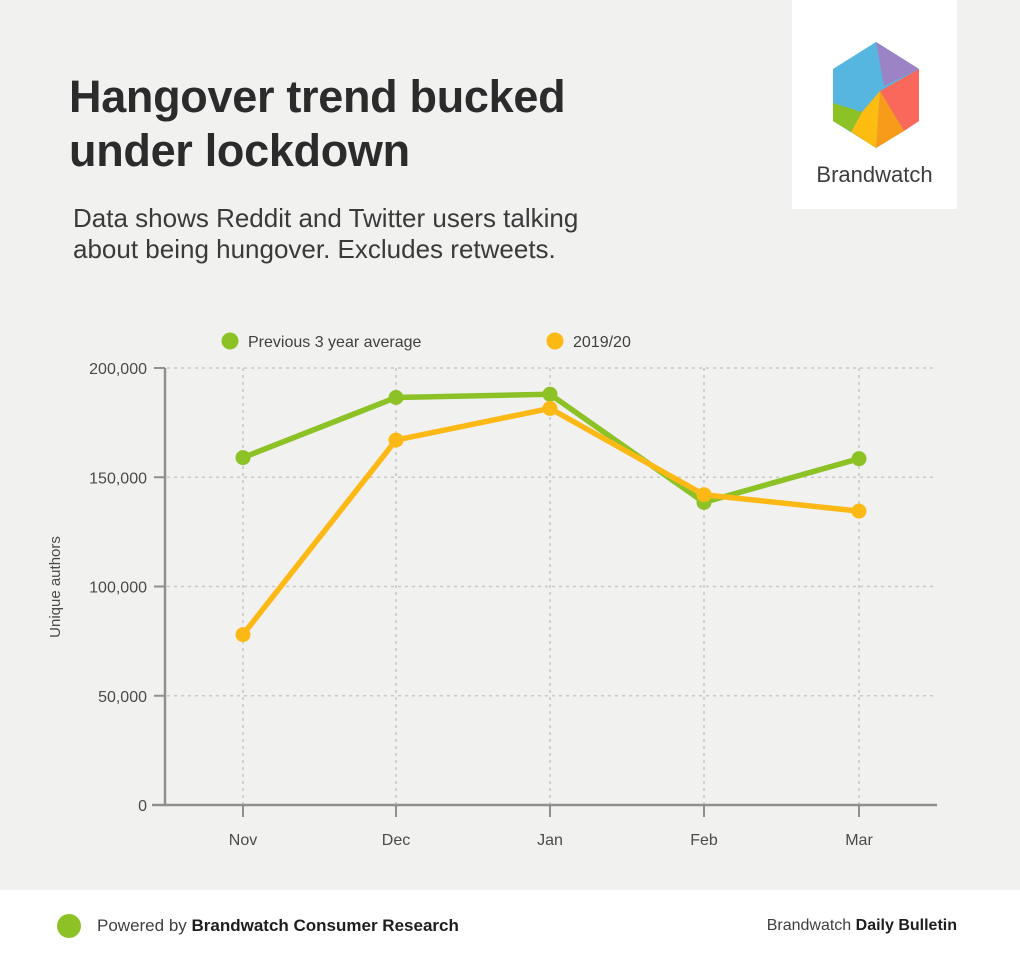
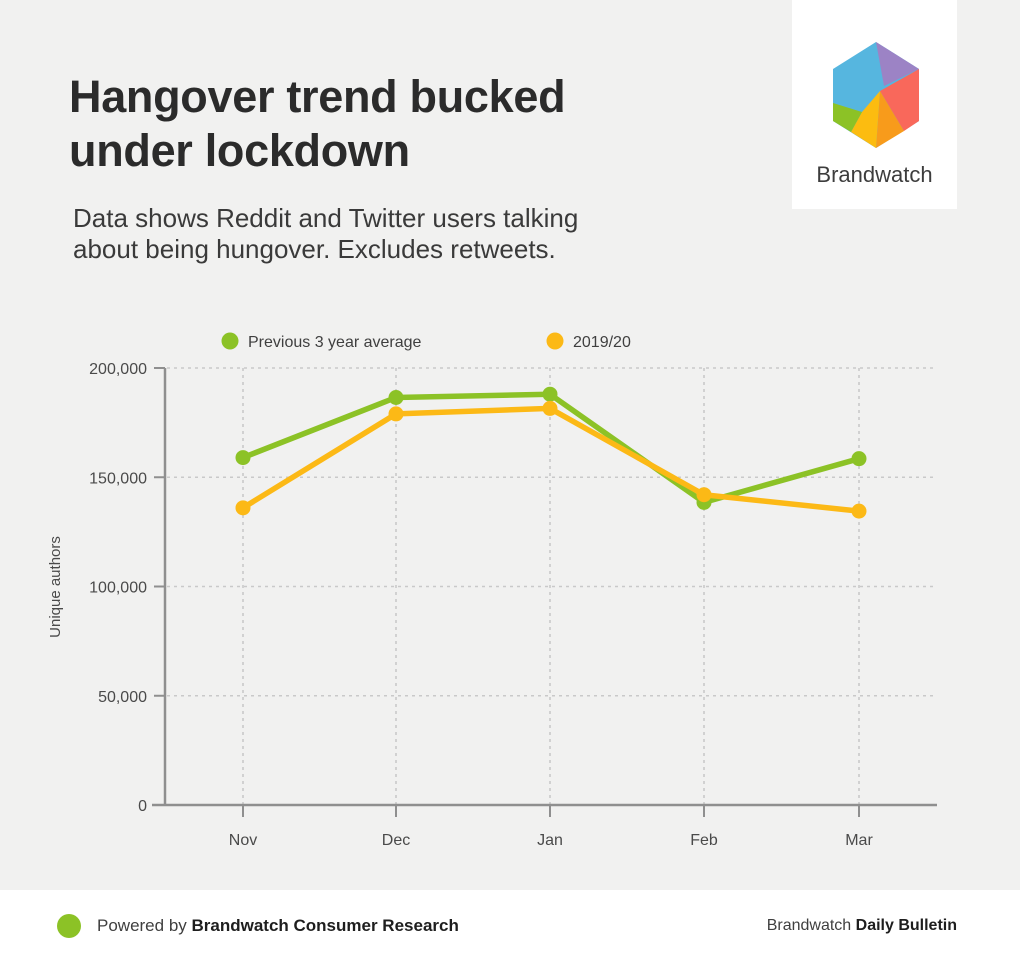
2019/20/Nov: 78000 -> 136000
2019/20/Dec: 167000 -> 179000
